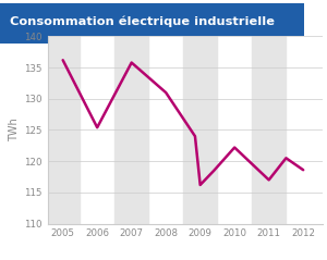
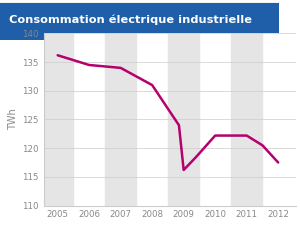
2006: 125.4 -> 134.5
2007: 135.8 -> 134.0
2011: 117.0 -> 122.2
2012: 118.6 -> 117.5
